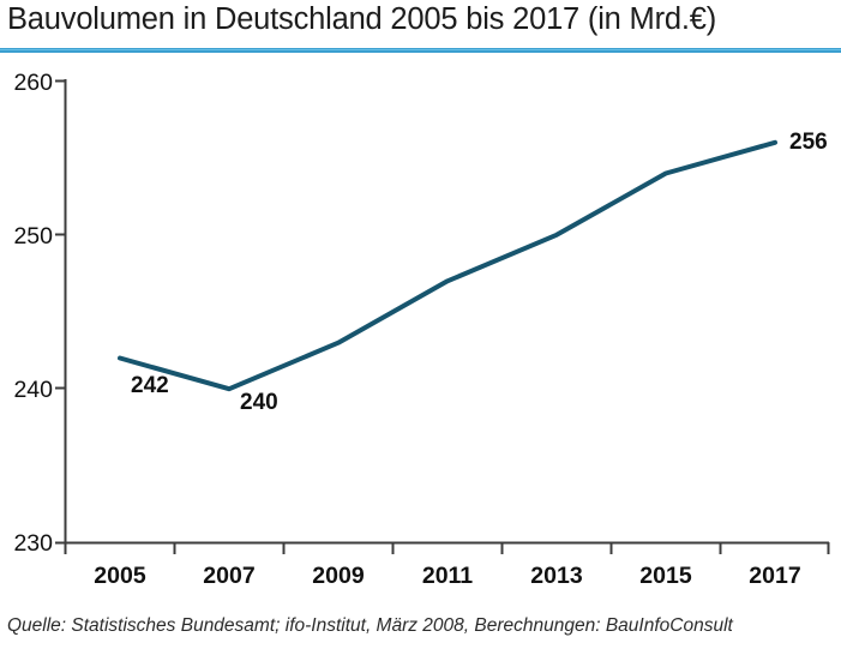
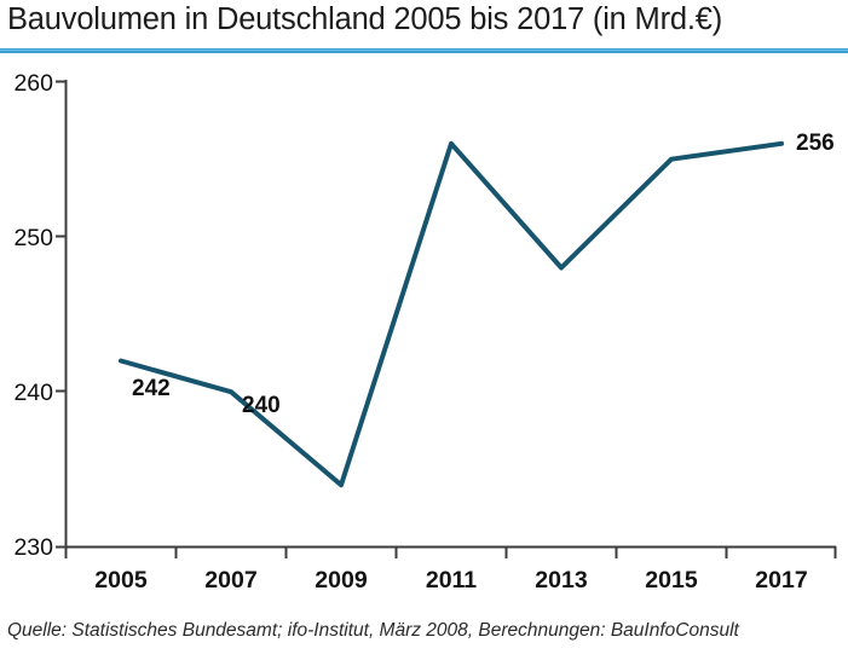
2009: 243 -> 234
2011: 247 -> 256
2013: 250 -> 248
2015: 254 -> 255
